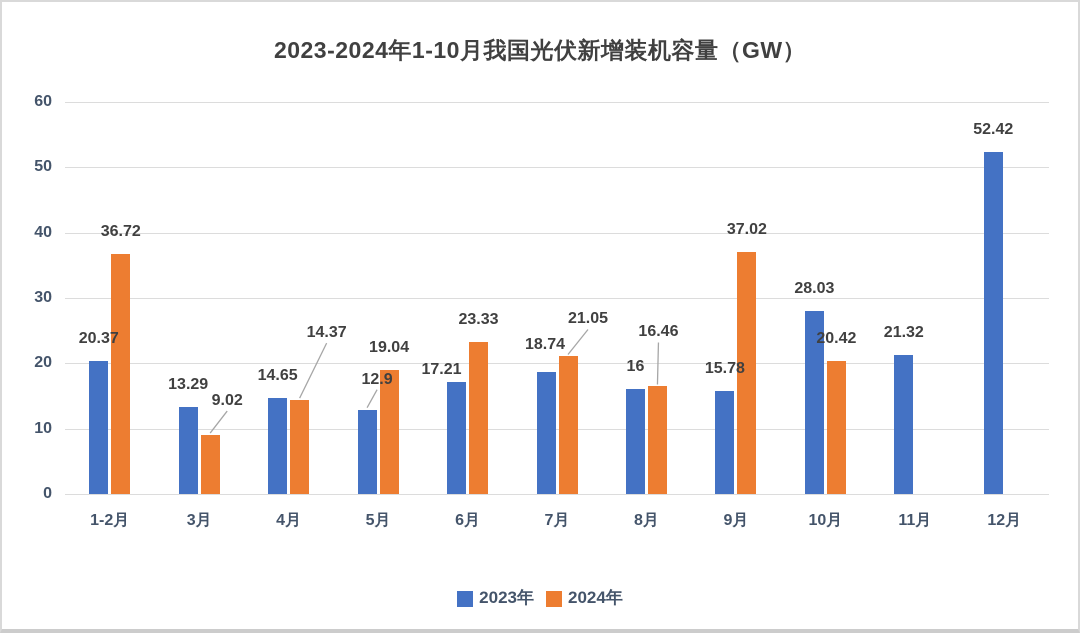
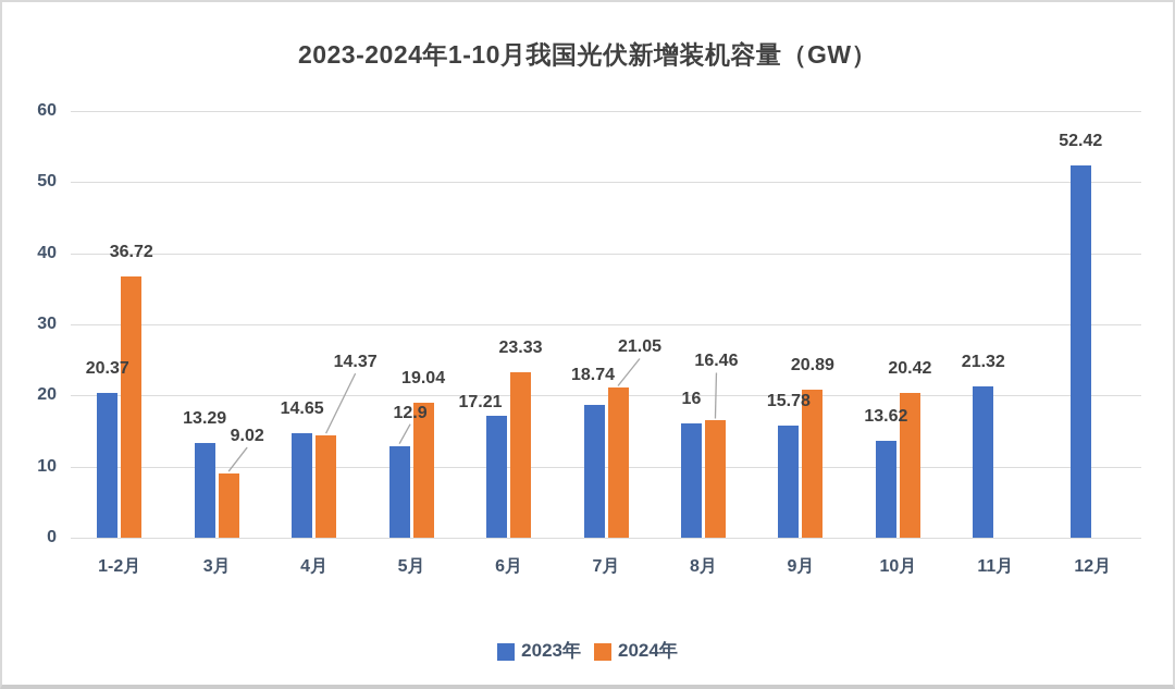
2024年/9月: 37.02 -> 20.89
2023年/10月: 28.03 -> 13.62
